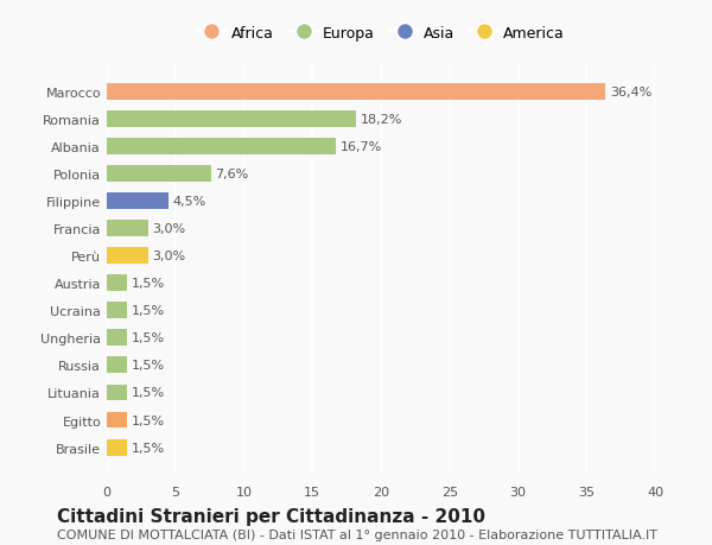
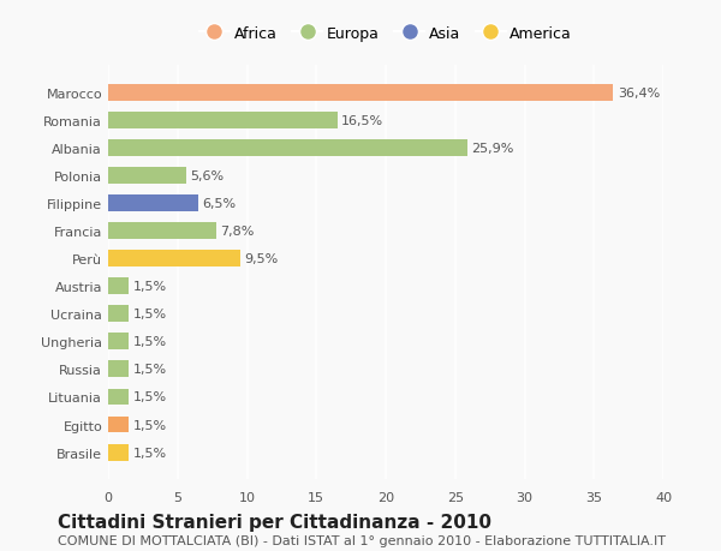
Romania: 18,2% -> 16,5%
Albania: 16,7% -> 25,9%
Polonia: 7,6% -> 5,6%
Filippine: 4,5% -> 6,5%
Francia: 3,0% -> 7,8%
Perù: 3,0% -> 9,5%
